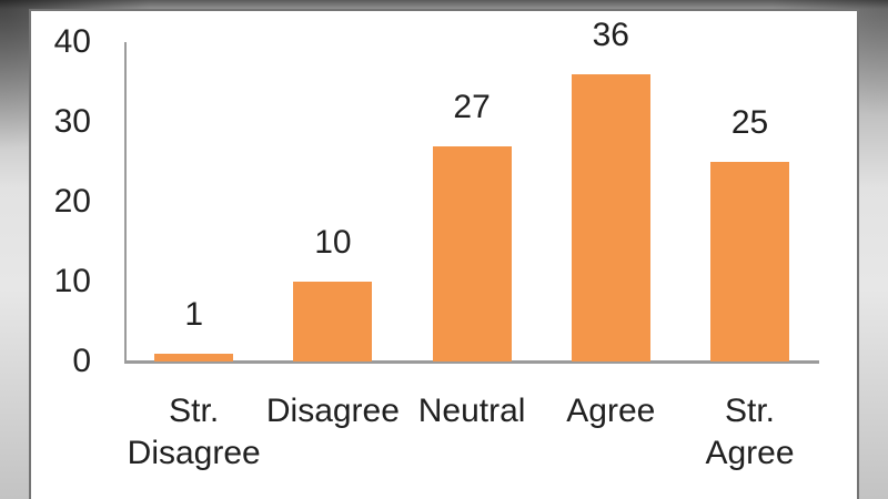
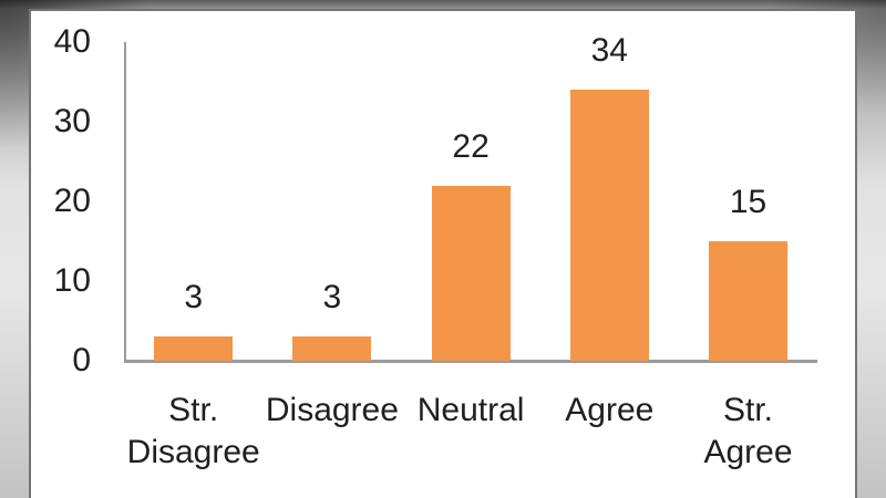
Str. Disagree: 1 -> 3
Disagree: 10 -> 3
Neutral: 27 -> 22
Agree: 36 -> 34
Str. Agree: 25 -> 15
